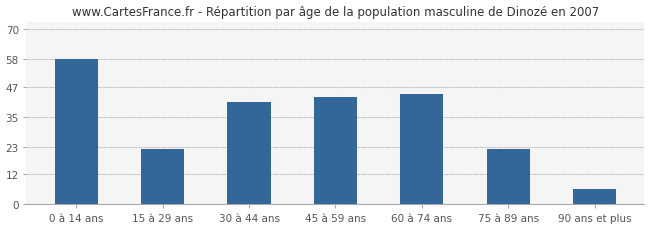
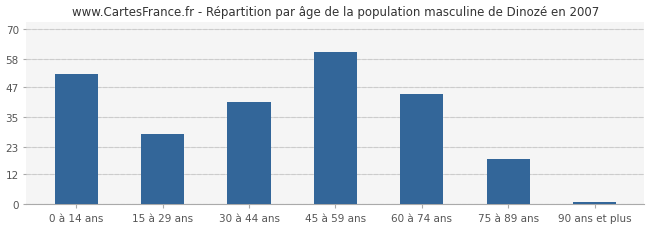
0 à 14 ans: 58 -> 52
15 à 29 ans: 22 -> 28
45 à 59 ans: 43 -> 61
75 à 89 ans: 22 -> 18
90 ans et plus: 6 -> 1
